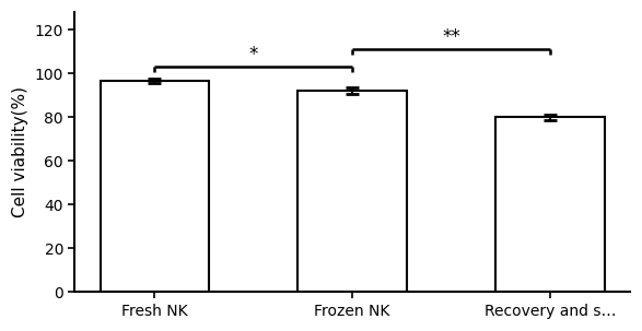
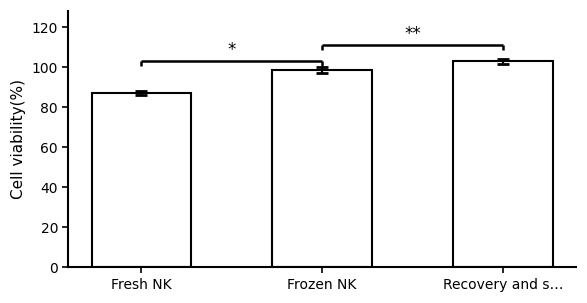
Fresh NK: 96.5 -> 87.0
Frozen NK: 92.0 -> 98.5
Recovery and s…: 80.0 -> 103.0
